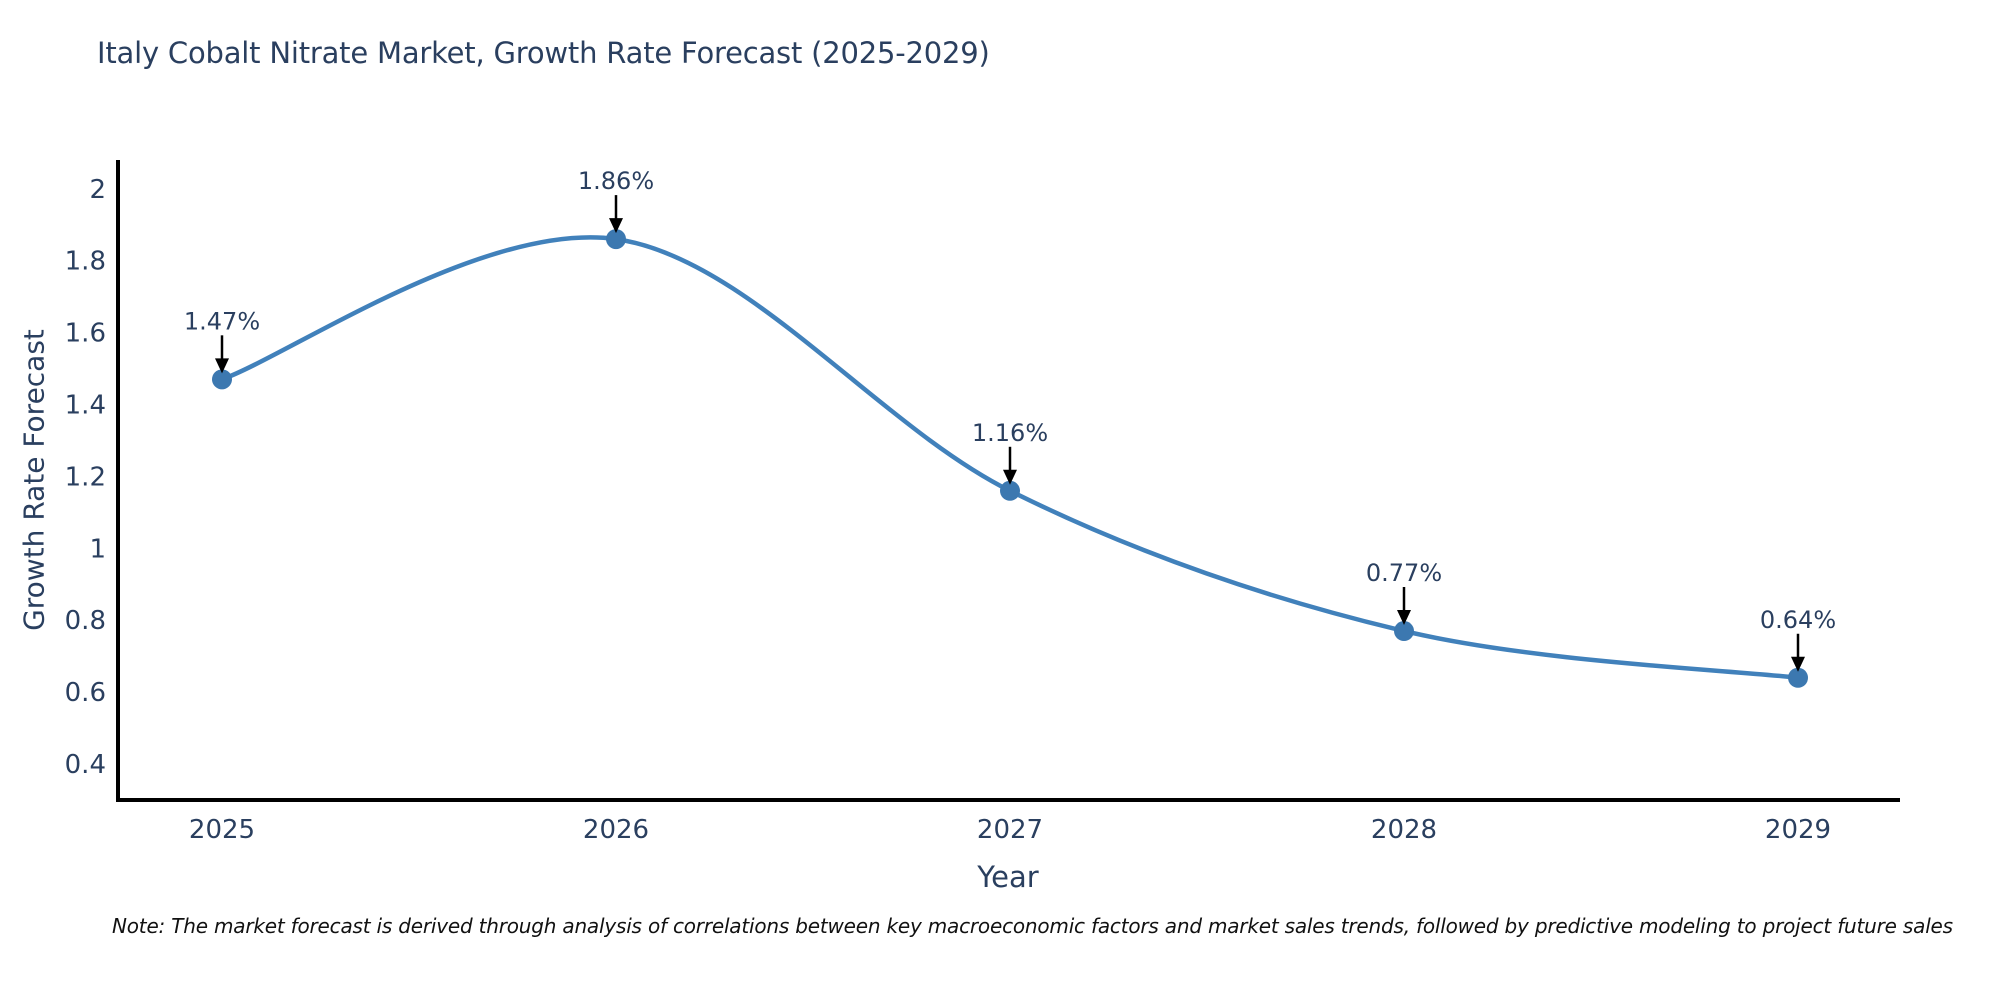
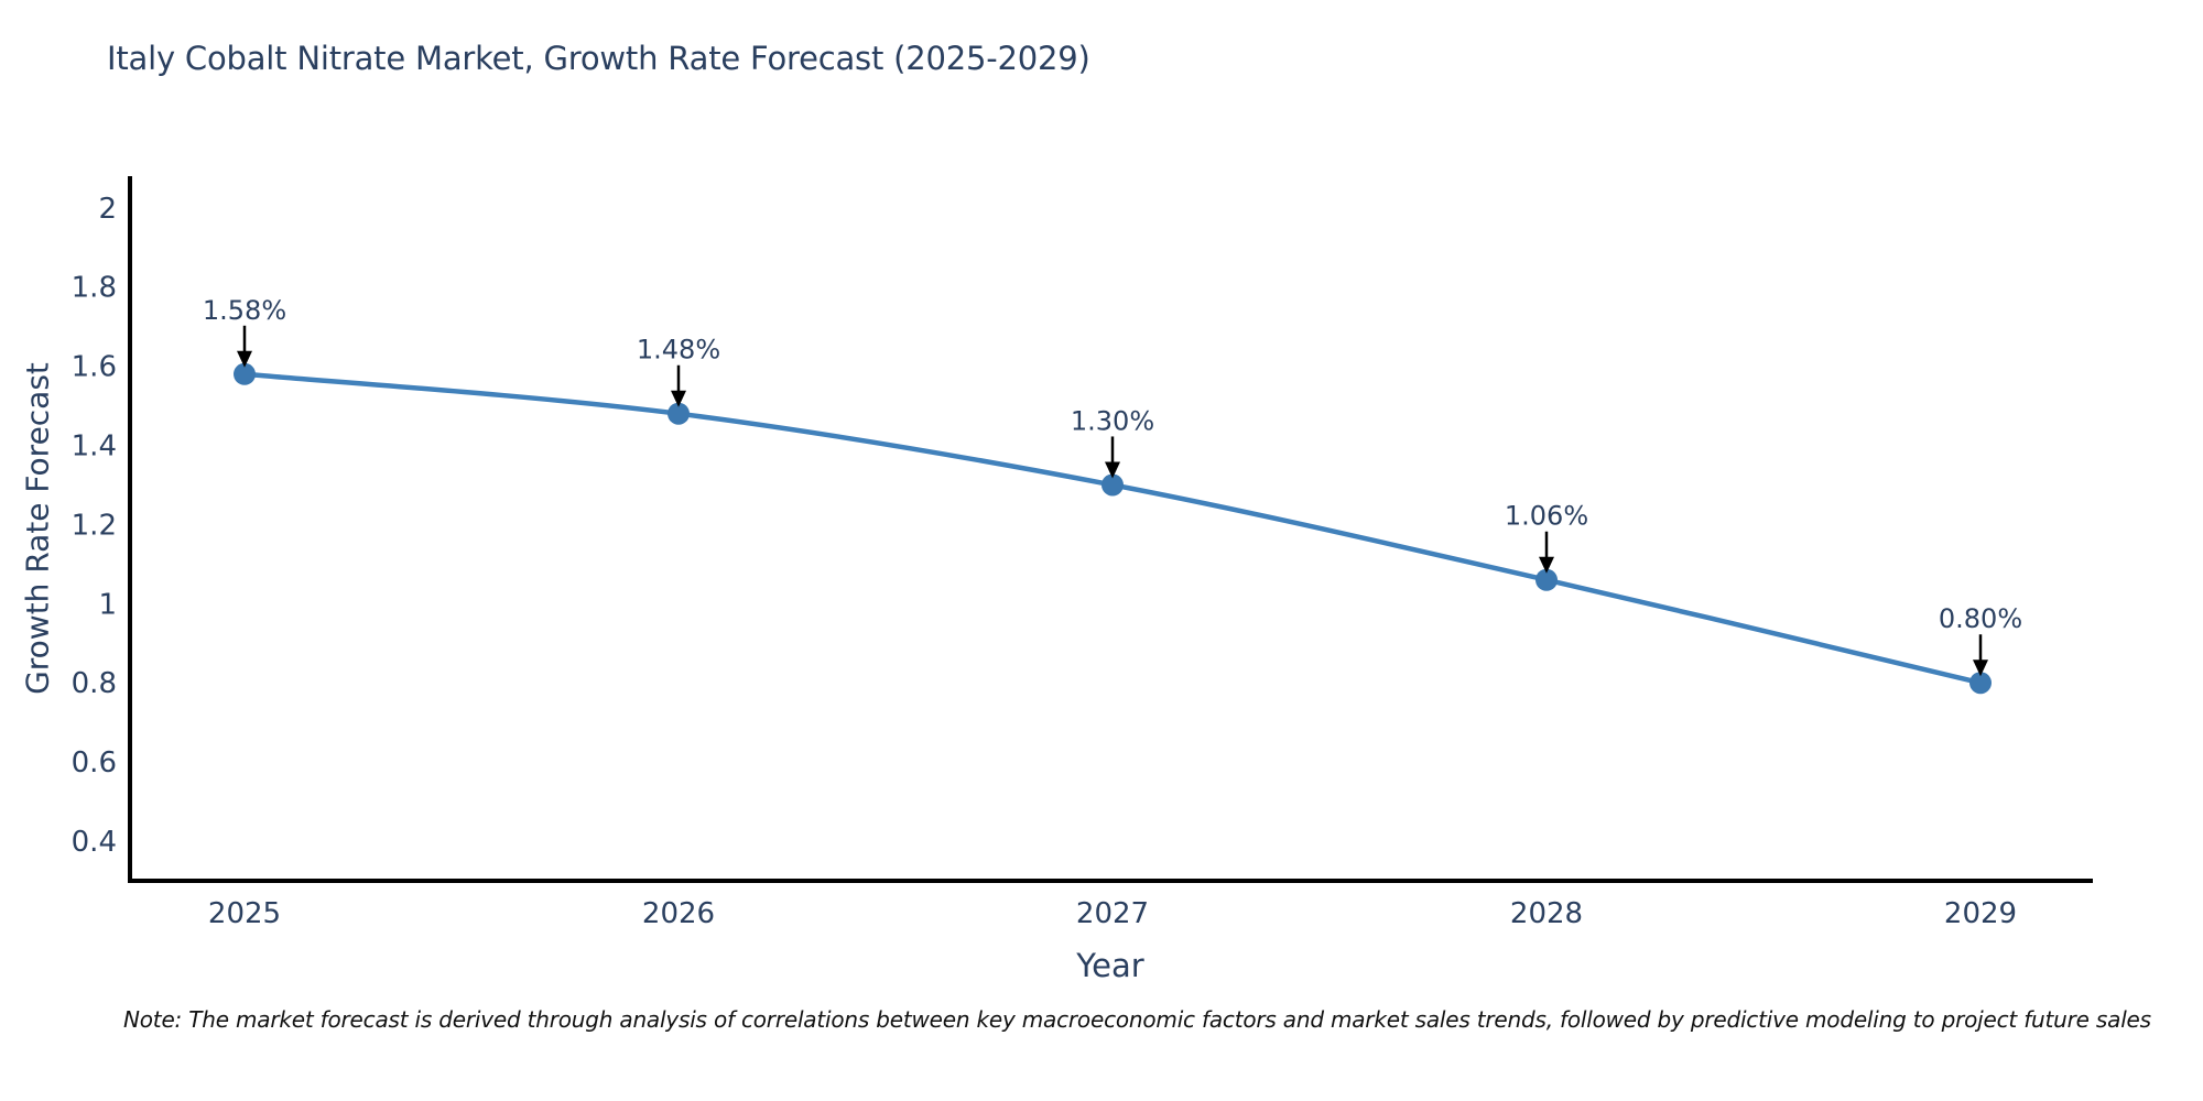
2025: 1.47% -> 1.58%
2026: 1.86% -> 1.48%
2027: 1.16% -> 1.30%
2028: 0.77% -> 1.06%
2029: 0.64% -> 0.80%
